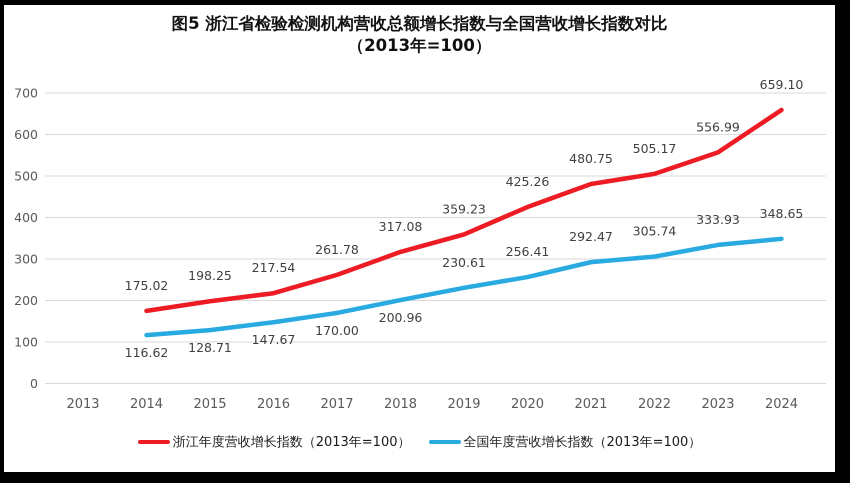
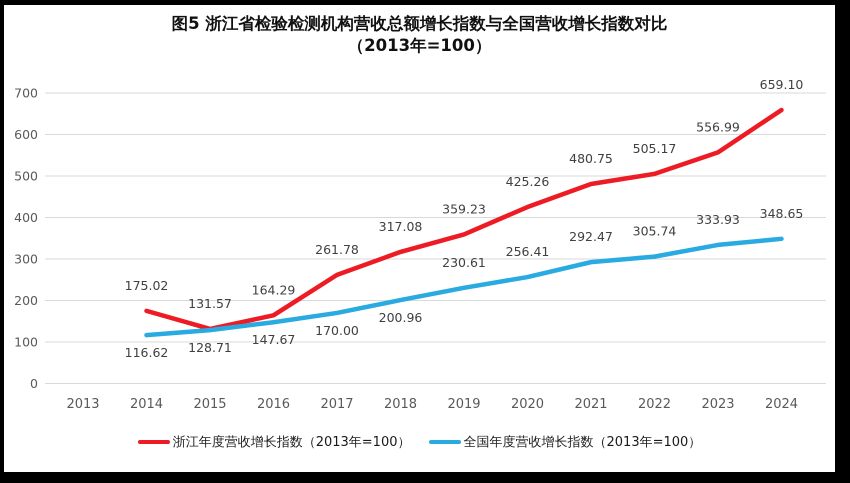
浙江年度营收增长指数（2013年=100）/2015: 198.25 -> 131.57
浙江年度营收增长指数（2013年=100）/2016: 217.54 -> 164.29
